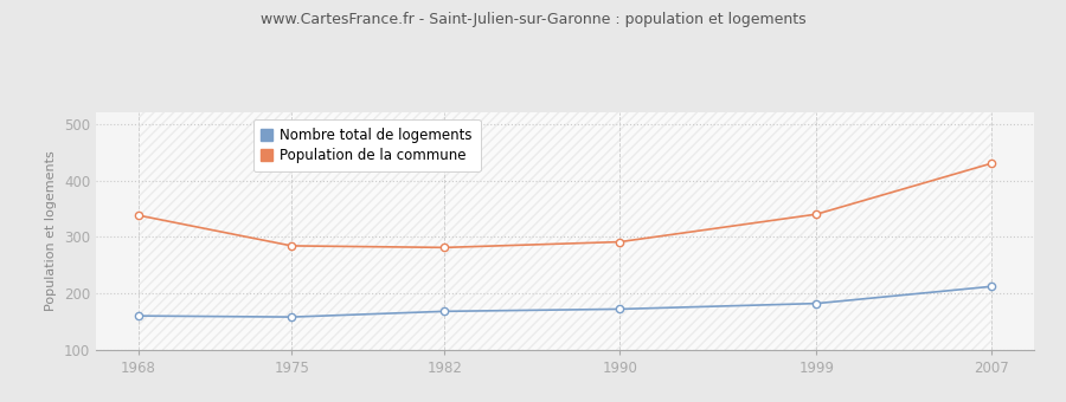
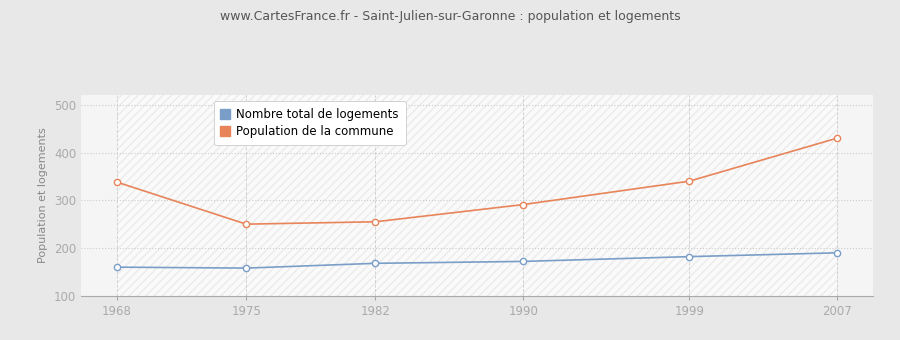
Population de la commune/1975: 284 -> 250
Population de la commune/1982: 281 -> 255
Nombre total de logements/2007: 212 -> 190
